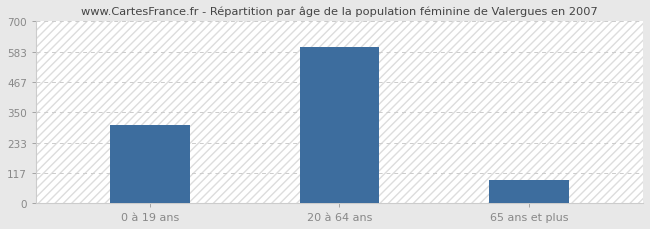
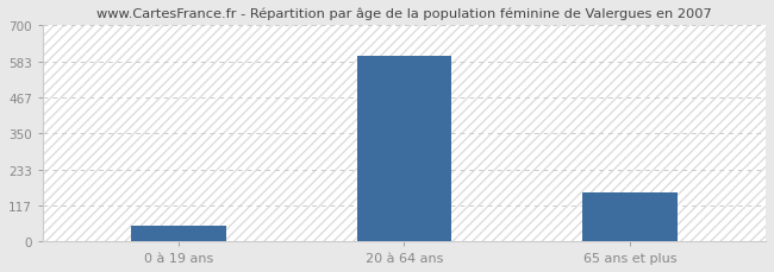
0 à 19 ans: 300 -> 50
65 ans et plus: 90 -> 160
